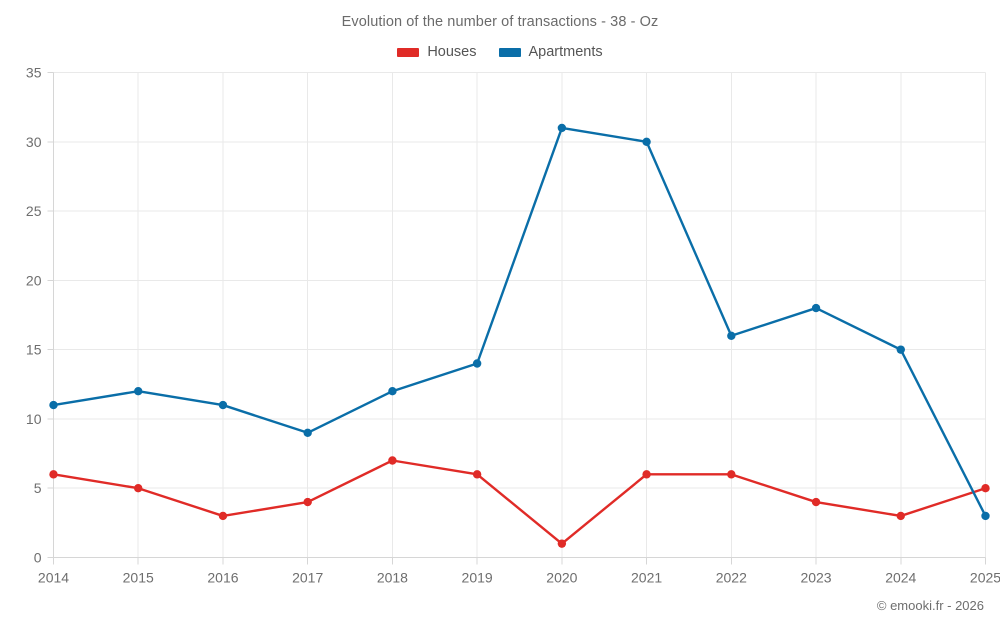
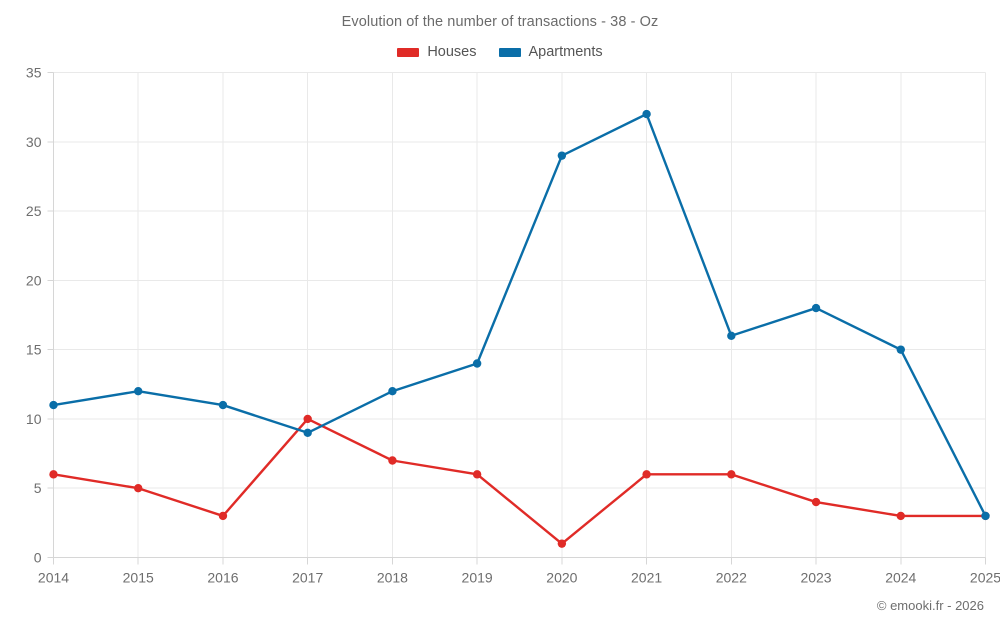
Houses/2017: 4 -> 10
Apartments/2020: 31 -> 29
Apartments/2021: 30 -> 32
Houses/2025: 5 -> 3
